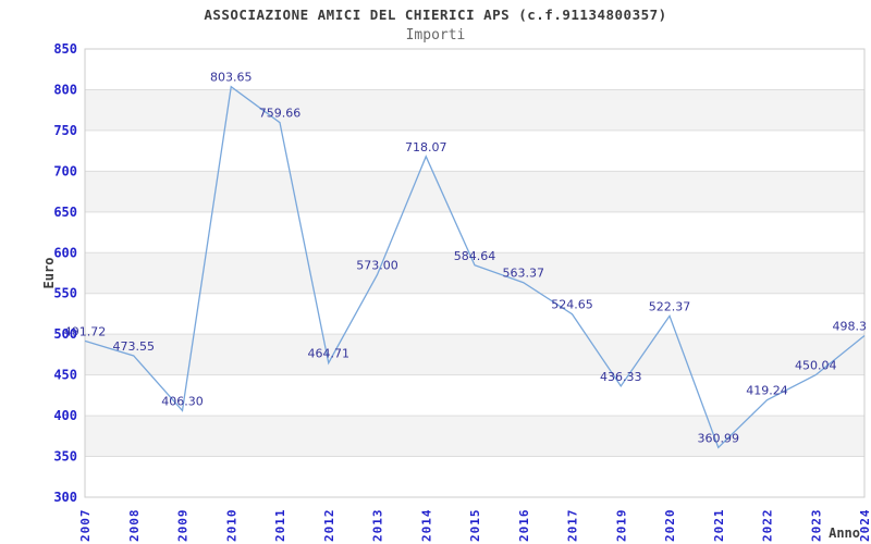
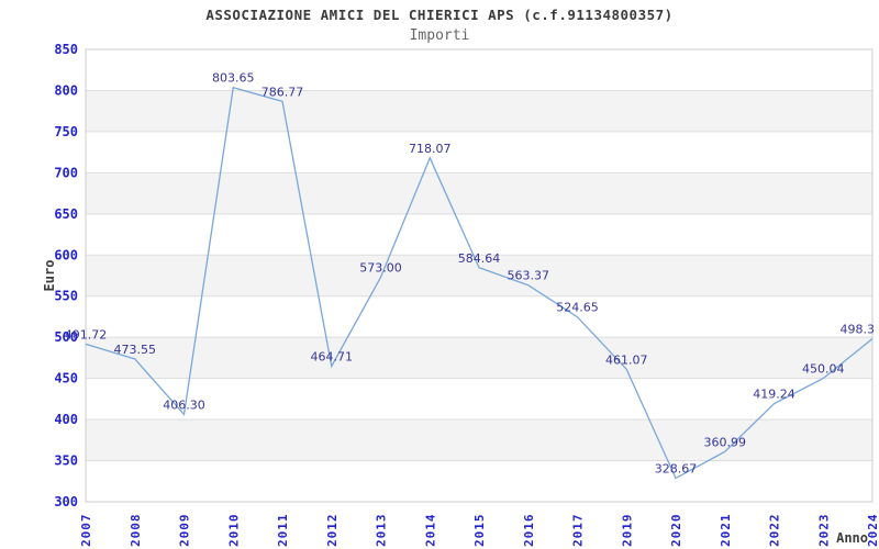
2011: 759.66 -> 786.77
2019: 436.33 -> 461.07
2020: 522.37 -> 328.67
